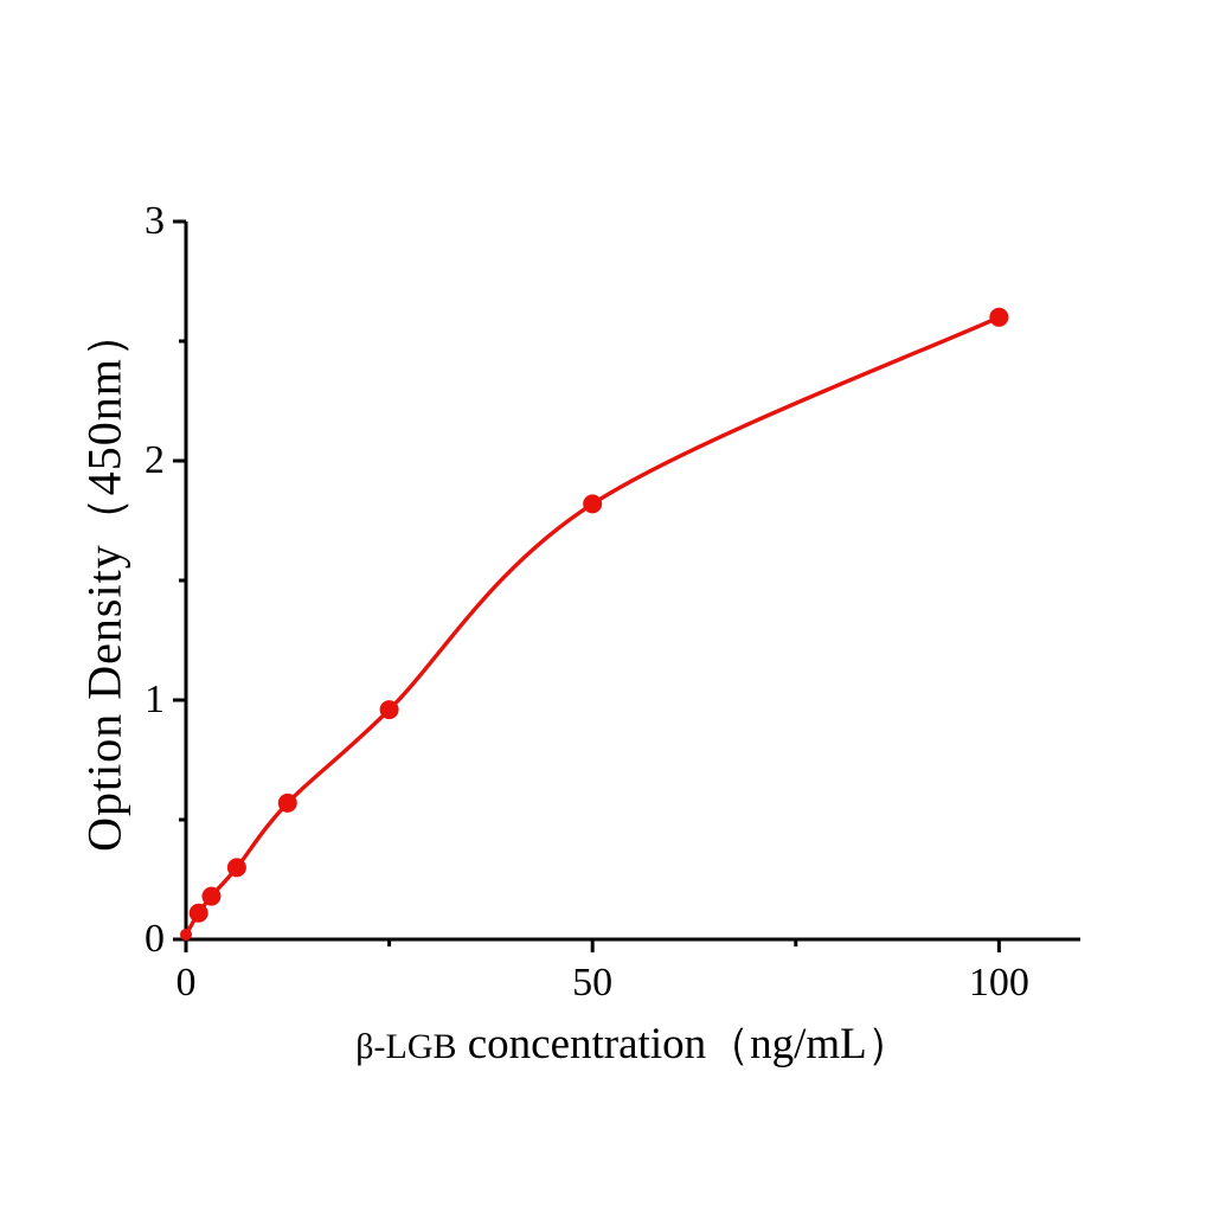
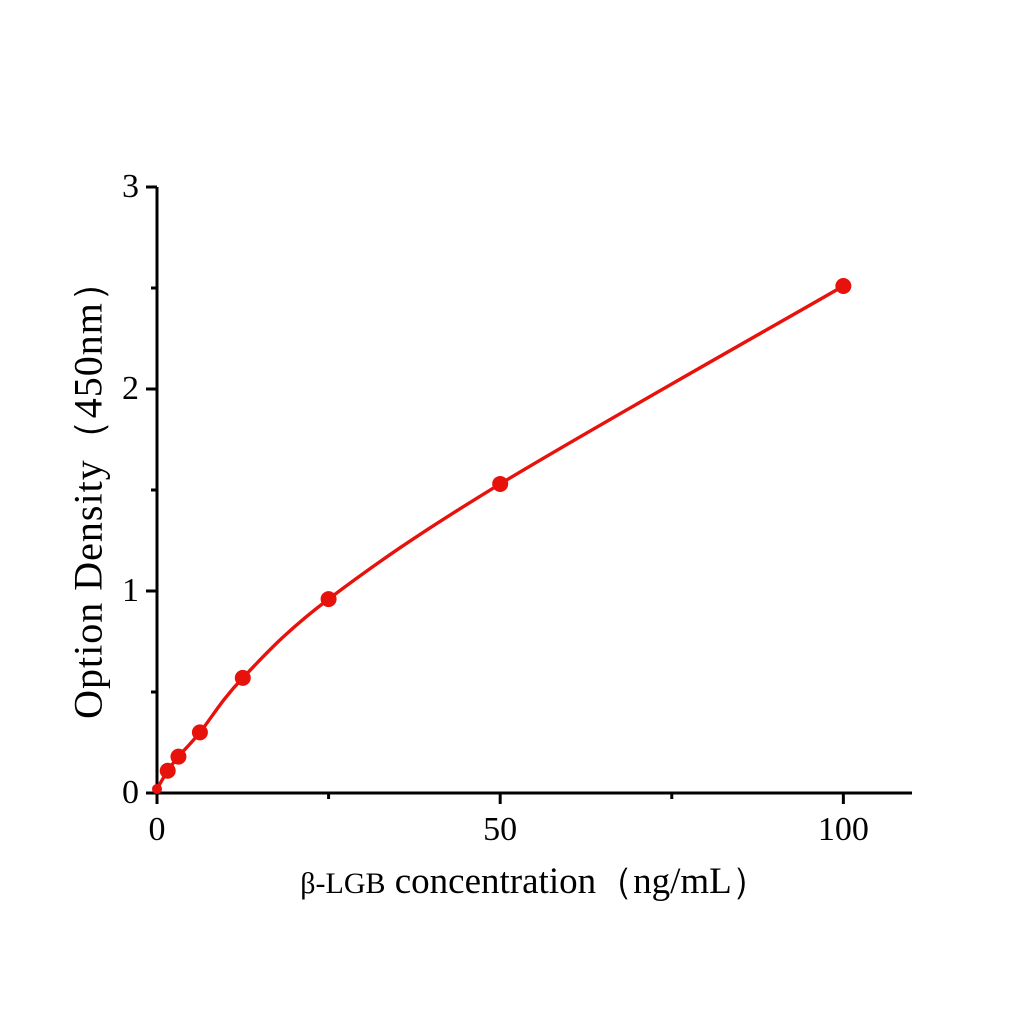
50: 1.82 -> 1.53
100: 2.60 -> 2.51
